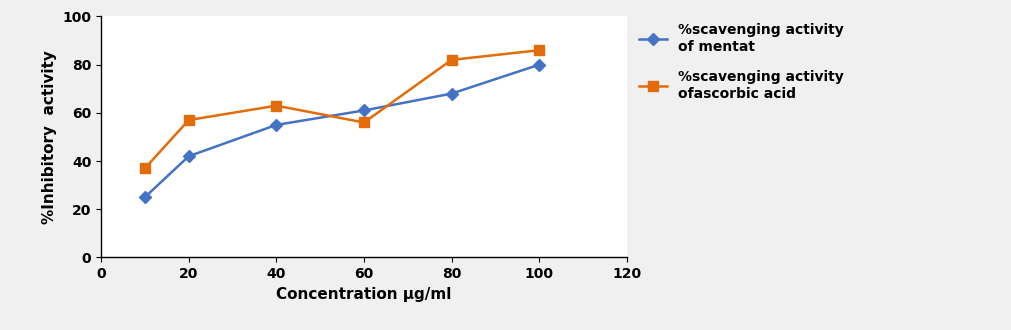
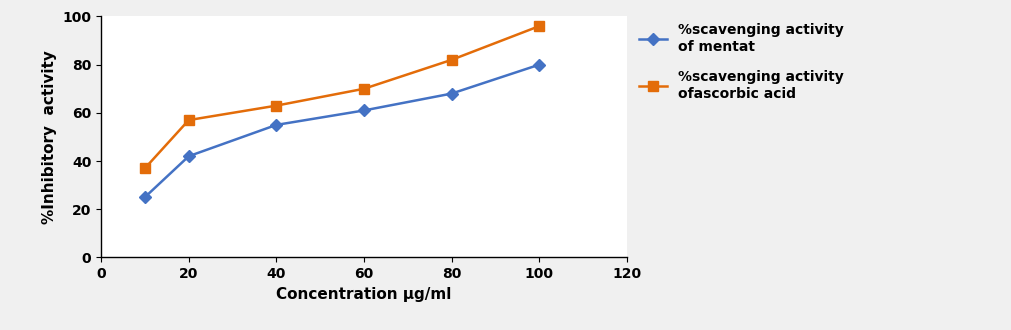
%scavenging activity ofascorbic acid/60: 56 -> 70
%scavenging activity ofascorbic acid/100: 86 -> 96
